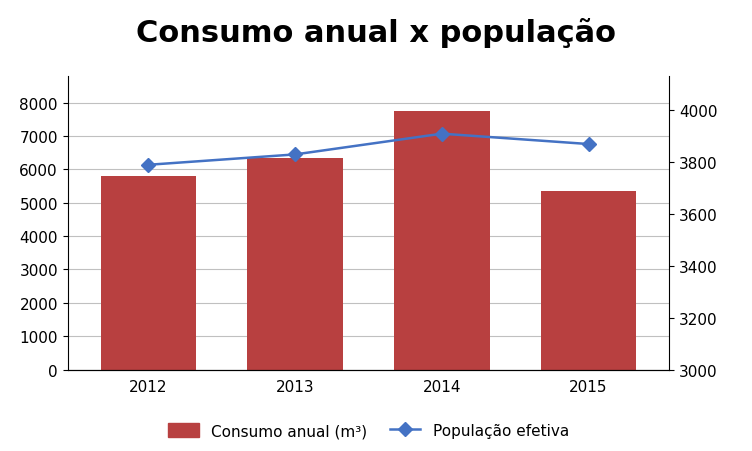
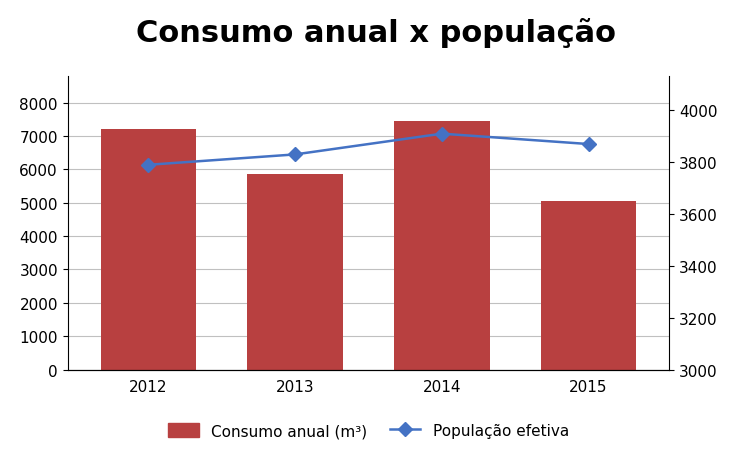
Consumo anual (m³)/2012: 5800 -> 7200
Consumo anual (m³)/2013: 6350 -> 5850
Consumo anual (m³)/2014: 7750 -> 7450
Consumo anual (m³)/2015: 5350 -> 5050
